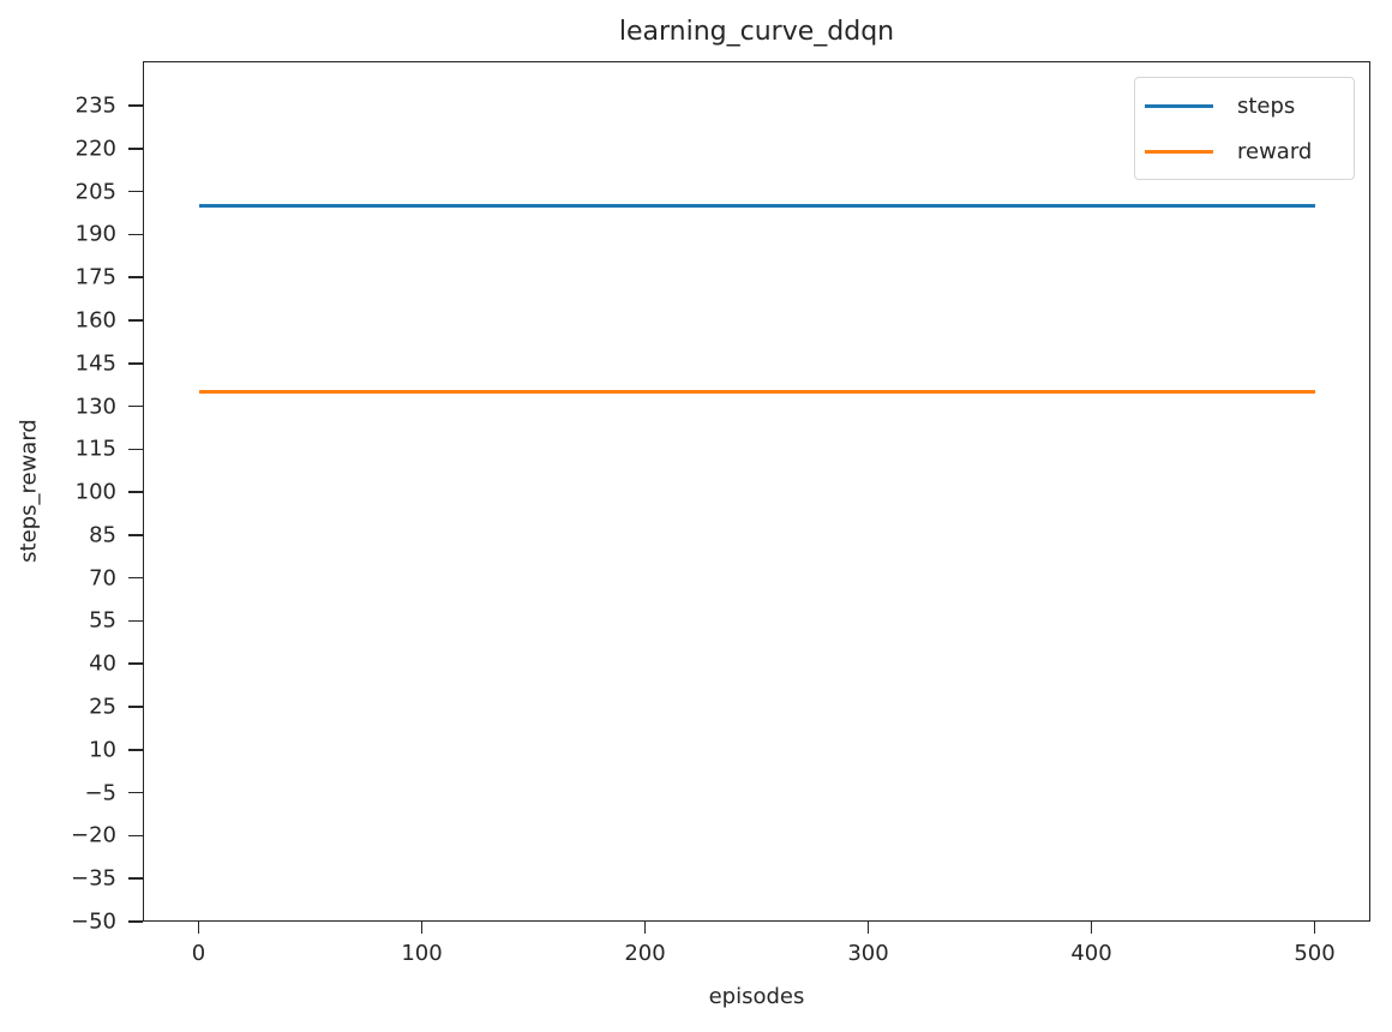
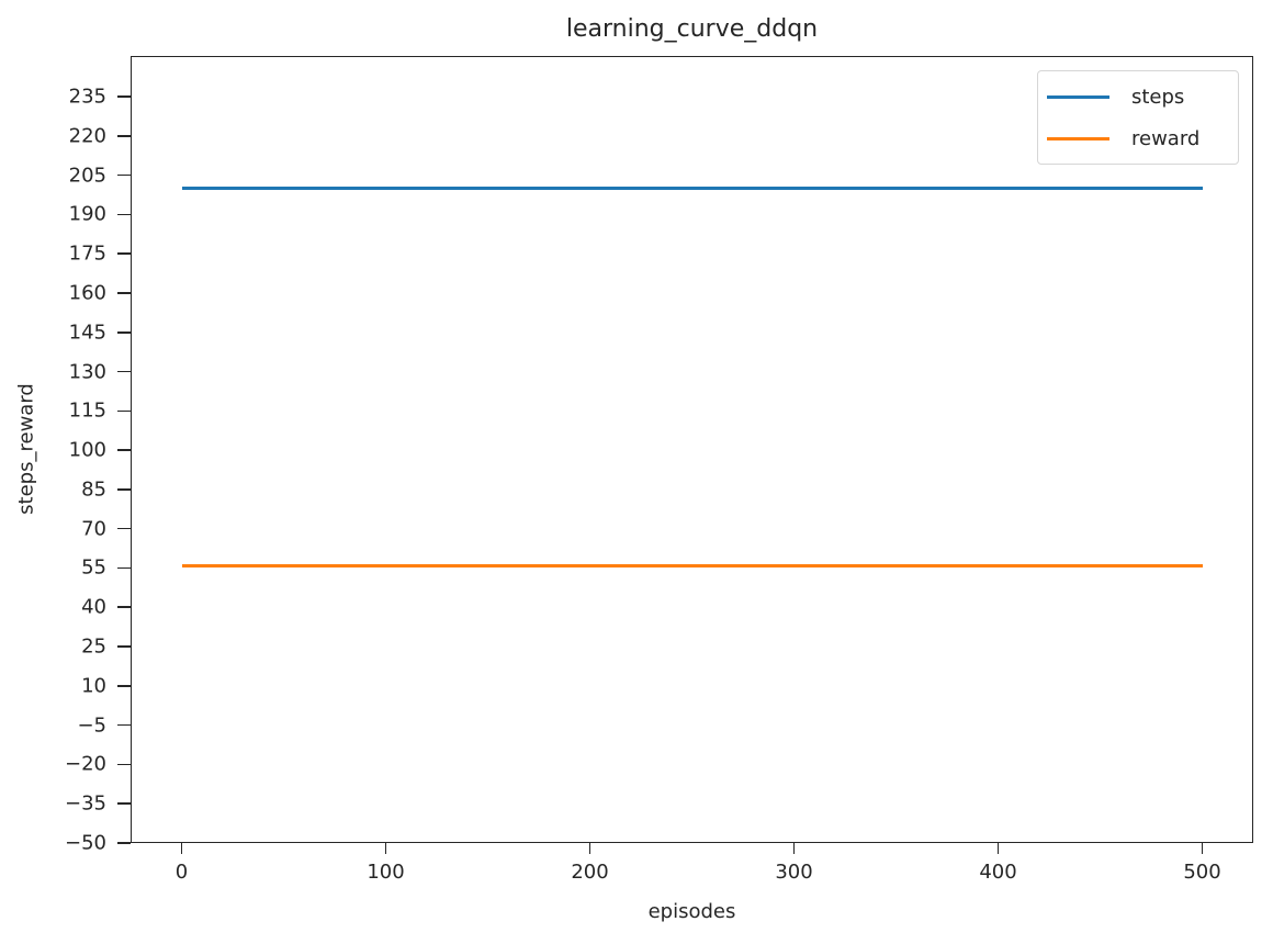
reward/0: 135 -> 56
reward/500: 135 -> 74
